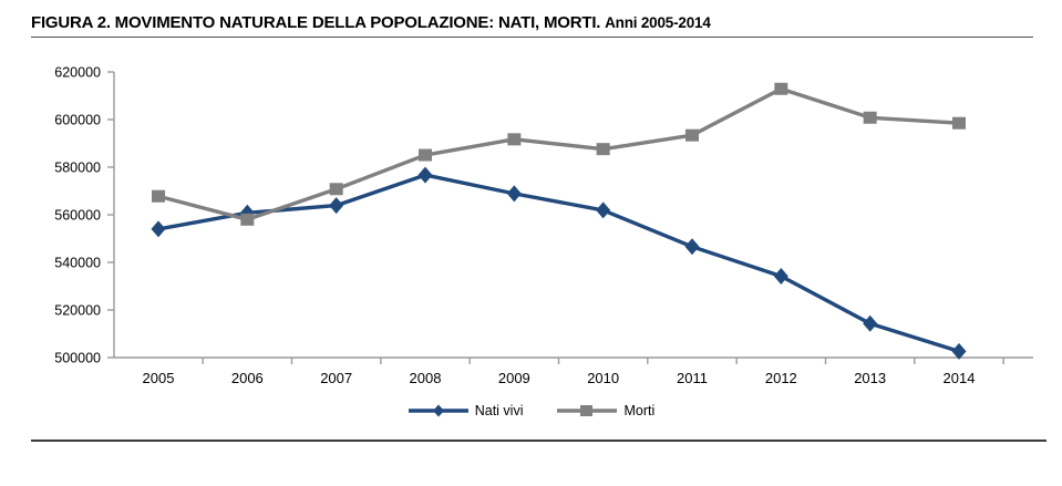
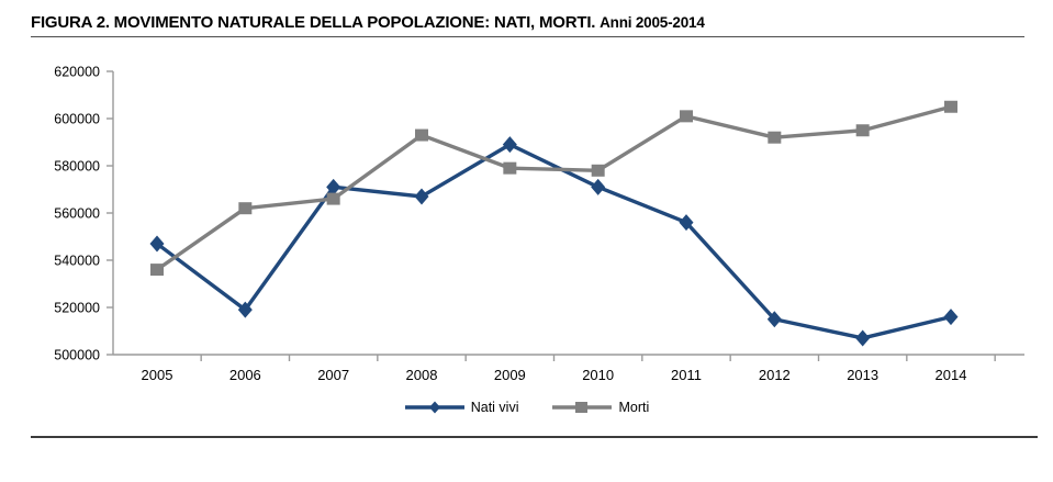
Nati vivi/2005: 554000 -> 547000
Morti/2005: 568000 -> 536000
Nati vivi/2006: 561000 -> 519000
Morti/2006: 558000 -> 562000
Nati vivi/2007: 564000 -> 571000
Morti/2007: 571000 -> 566000
Nati vivi/2008: 577000 -> 567000
Morti/2008: 585000 -> 593000
Nati vivi/2009: 569000 -> 589000
Morti/2009: 592000 -> 579000
Nati vivi/2010: 562000 -> 571000
Morti/2010: 588000 -> 578000
Nati vivi/2011: 547000 -> 556000
Morti/2011: 593000 -> 601000
Nati vivi/2012: 534000 -> 515000
Morti/2012: 613000 -> 592000
Nati vivi/2013: 514000 -> 507000
Morti/2013: 601000 -> 595000
Nati vivi/2014: 503000 -> 516000
Morti/2014: 598000 -> 605000
